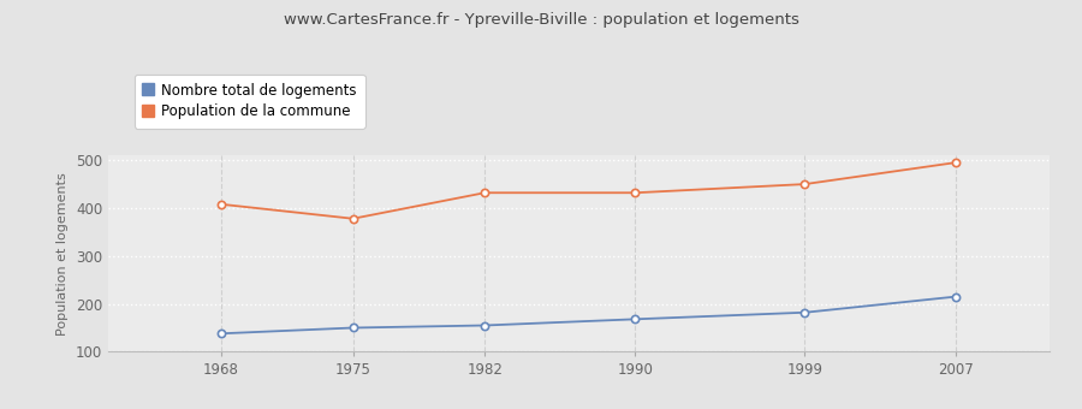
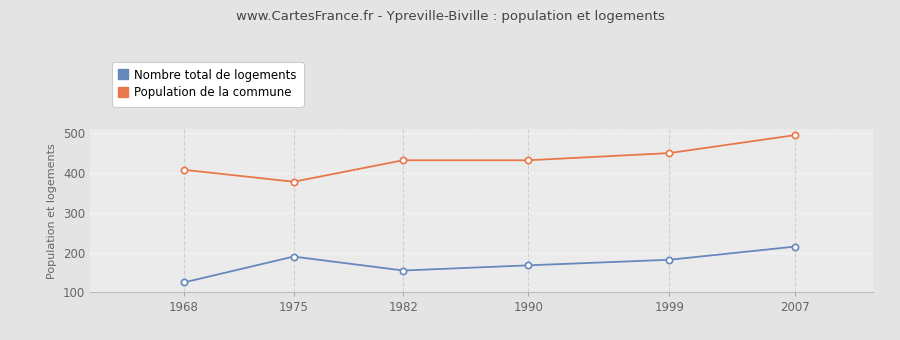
Nombre total de logements/1968: 138 -> 125
Nombre total de logements/1975: 150 -> 190
